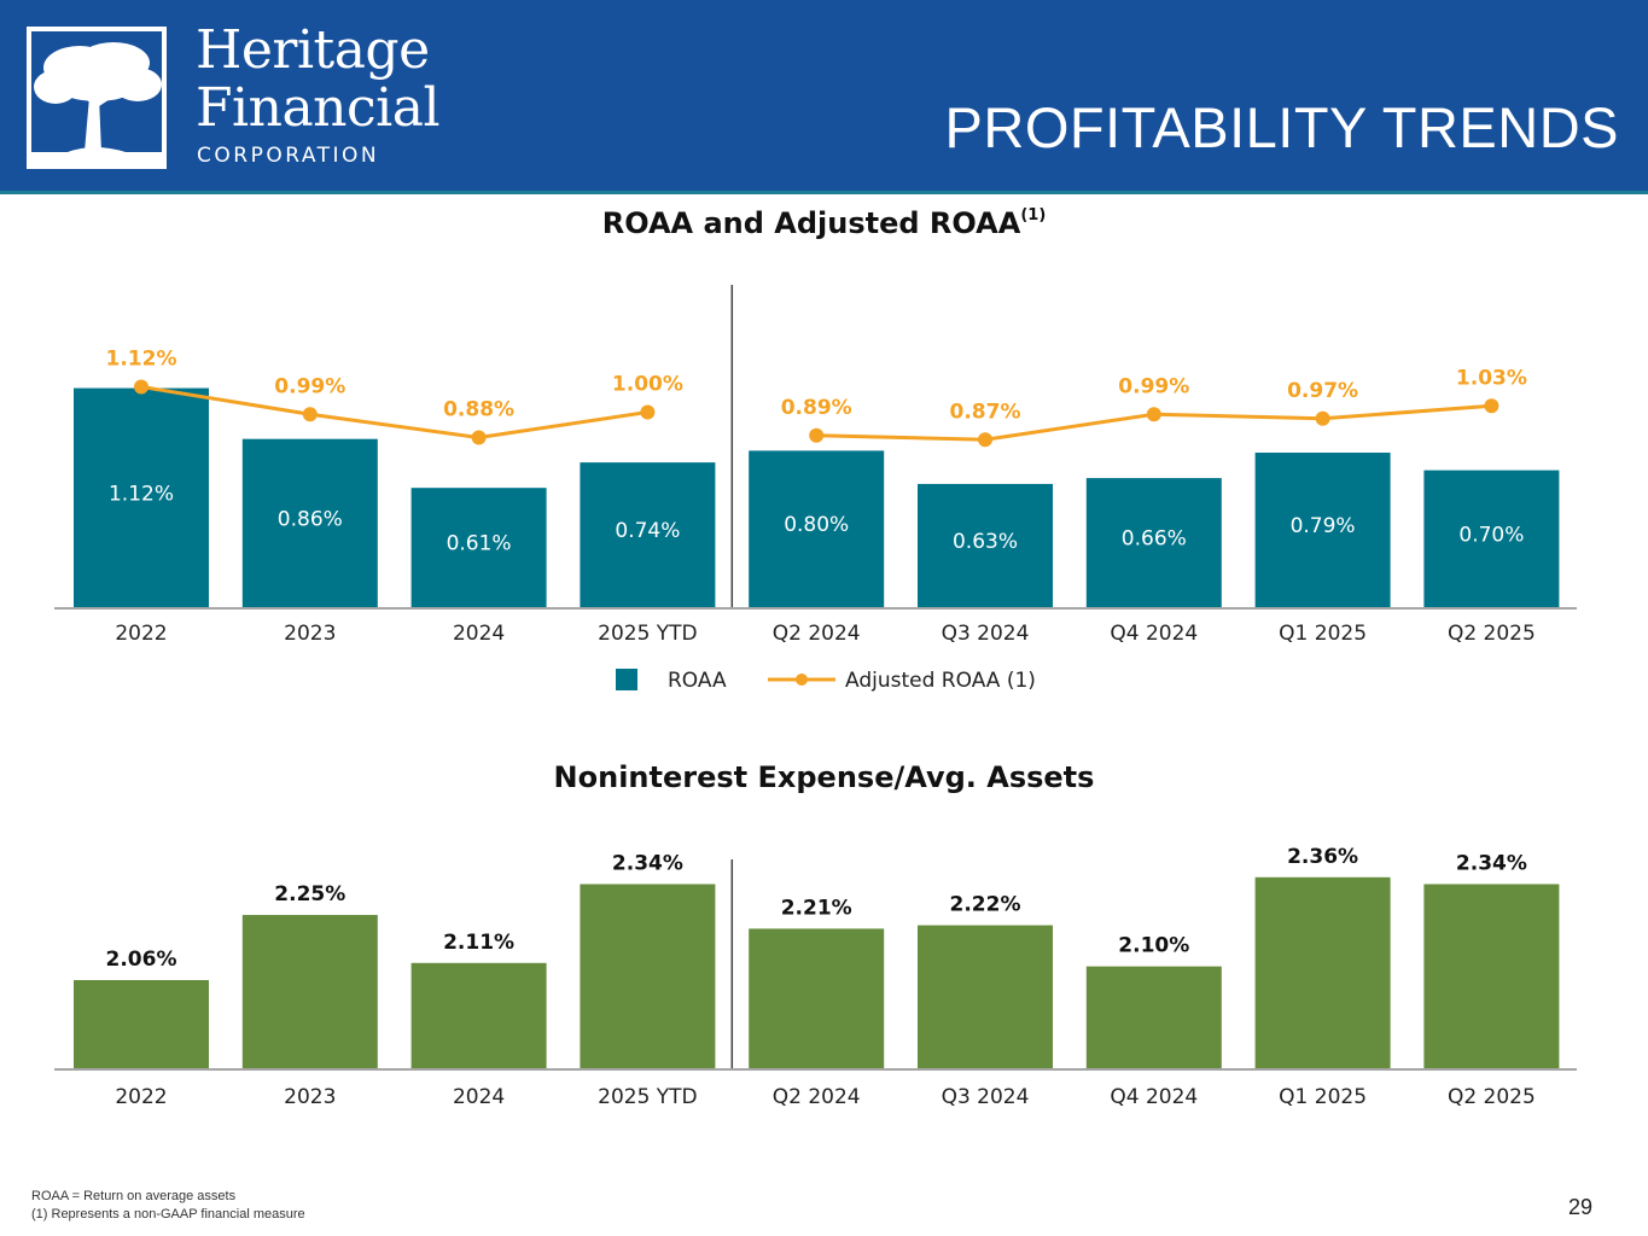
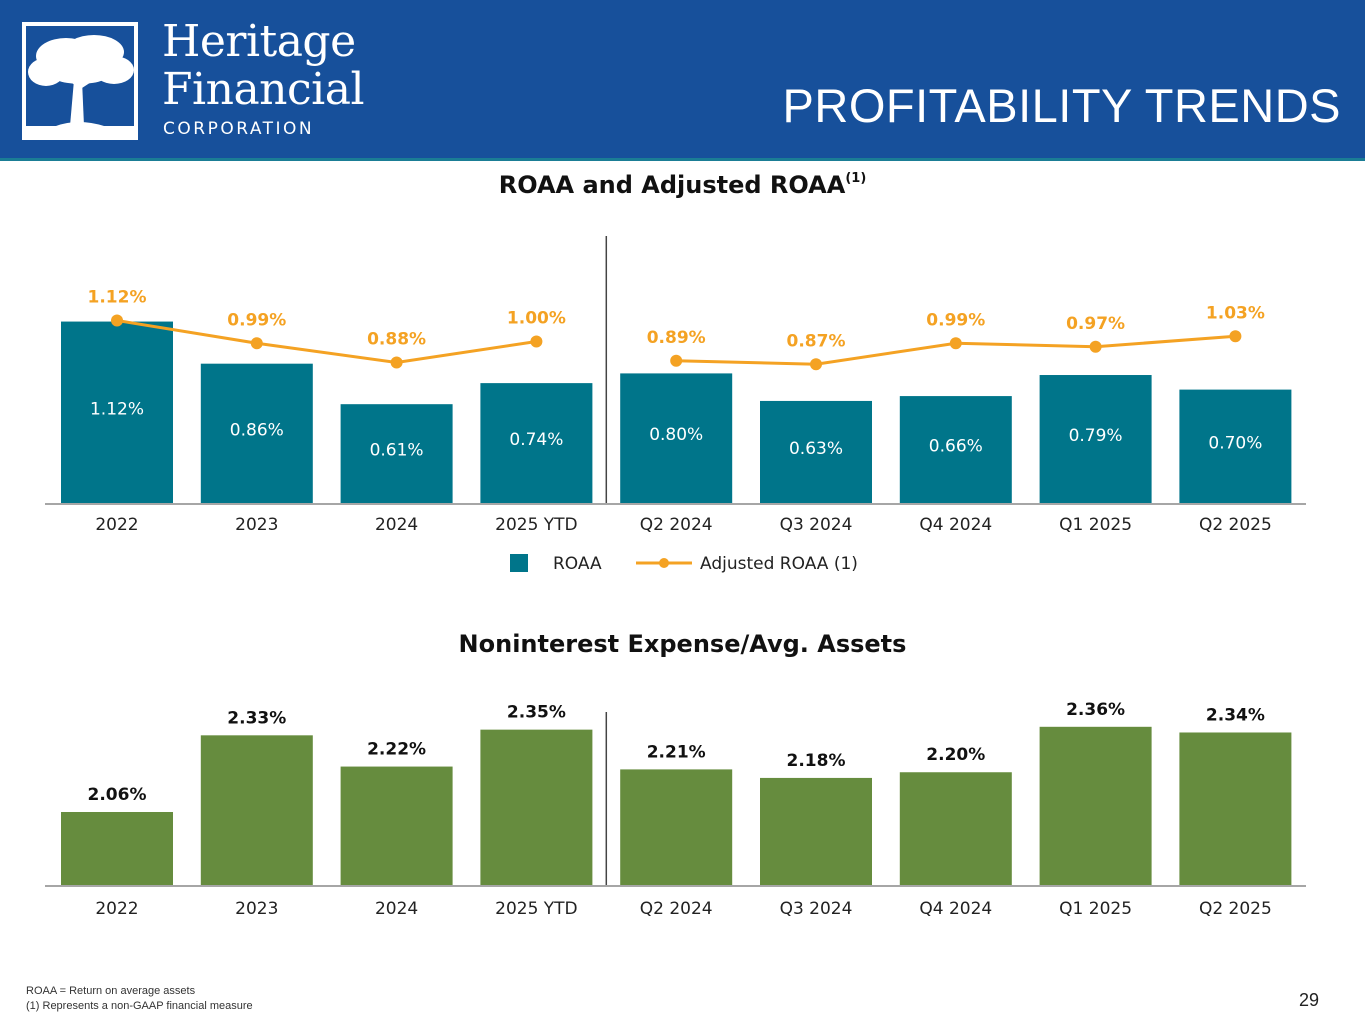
Noninterest Expense/Avg. Assets/2023: 2.25% -> 2.33%
Noninterest Expense/Avg. Assets/2024: 2.11% -> 2.22%
Noninterest Expense/Avg. Assets/2025 YTD: 2.34% -> 2.35%
Noninterest Expense/Avg. Assets/Q3 2024: 2.22% -> 2.18%
Noninterest Expense/Avg. Assets/Q4 2024: 2.10% -> 2.20%
